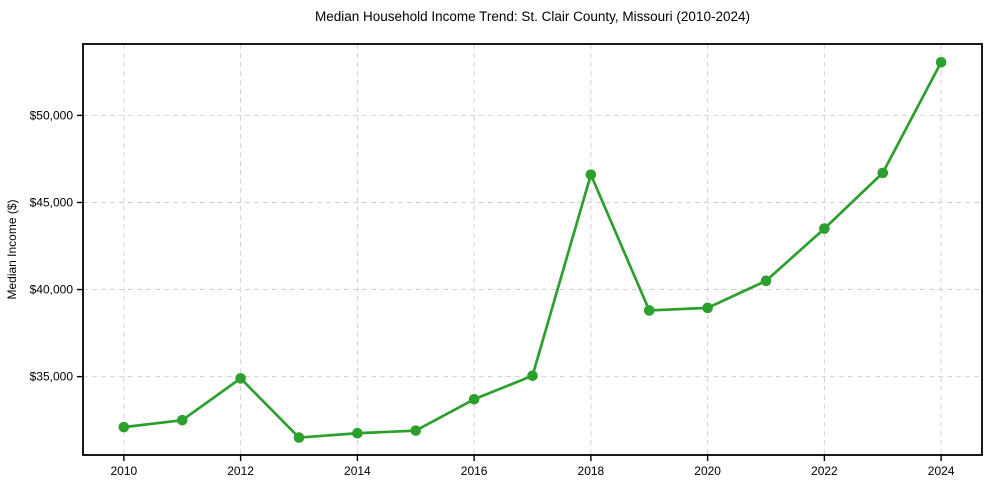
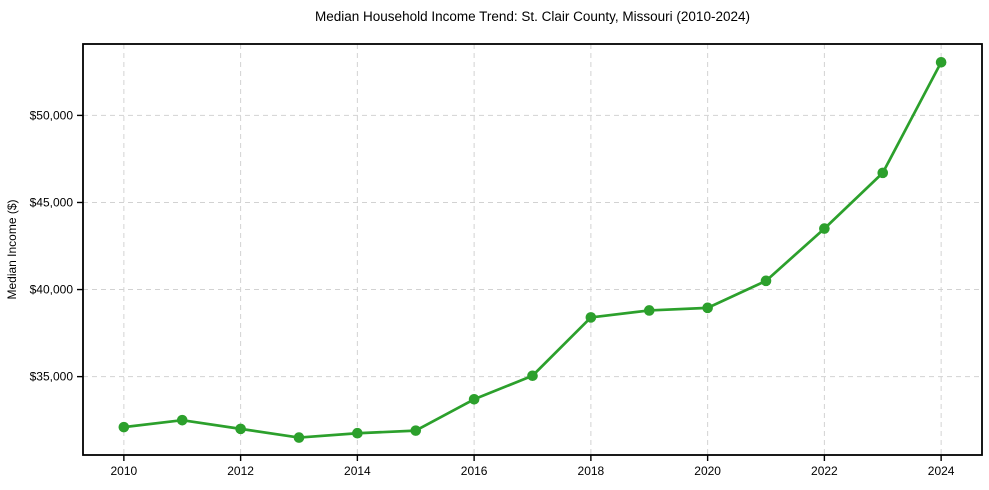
2012: $34900 -> $32000
2018: $46600 -> $38400
